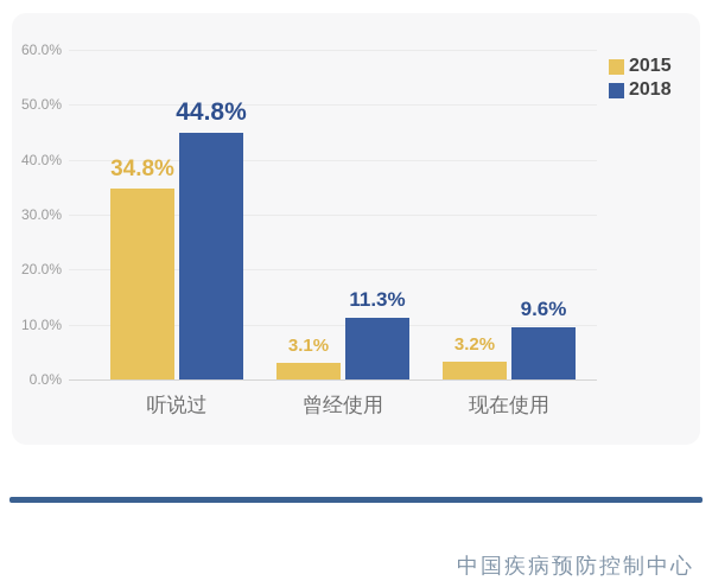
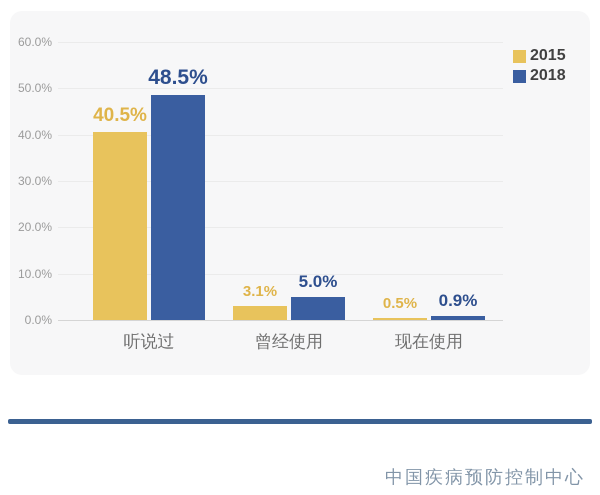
2015/听说过: 34.8% -> 40.5%
2018/听说过: 44.8% -> 48.5%
2018/曾经使用: 11.3% -> 5.0%
2015/现在使用: 3.2% -> 0.5%
2018/现在使用: 9.6% -> 0.9%
